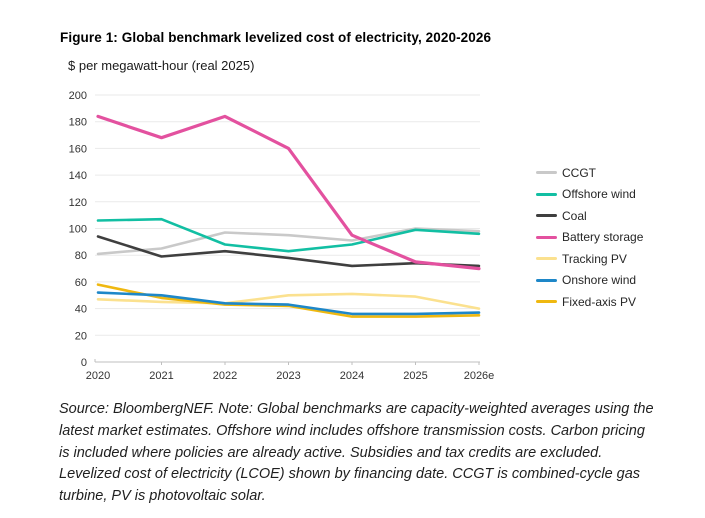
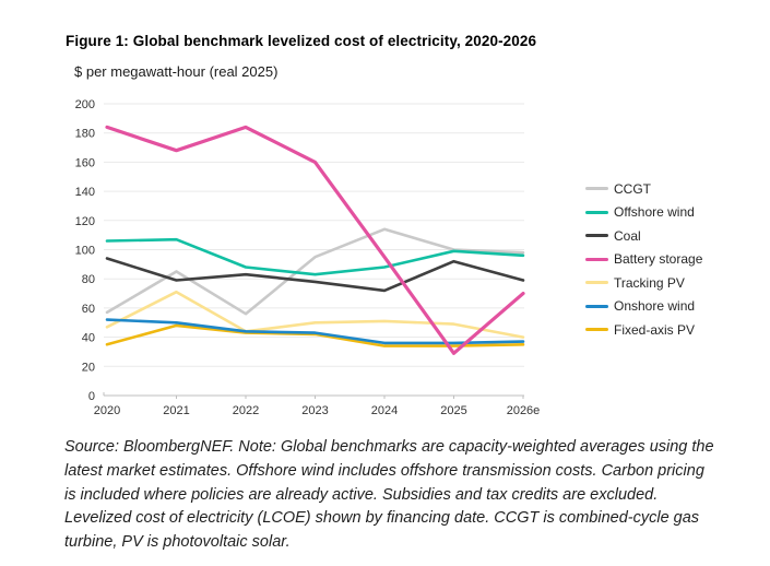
CCGT/2020: 81 -> 57
Fixed-axis PV/2020: 58 -> 35
Tracking PV/2021: 45 -> 71
CCGT/2022: 97 -> 56
CCGT/2024: 91 -> 114
Coal/2025: 74 -> 92
Battery storage/2025: 75 -> 29
Coal/2026e: 72 -> 79
